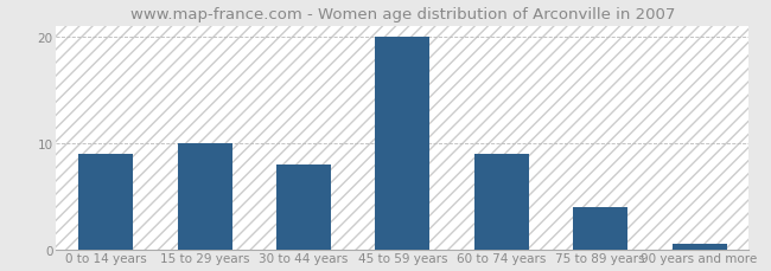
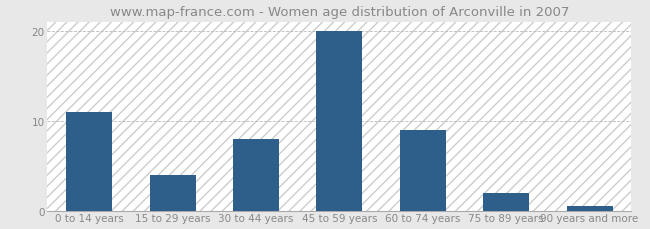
0 to 14 years: 9.0 -> 11.0
15 to 29 years: 10.0 -> 4.0
75 to 89 years: 4.0 -> 2.0
